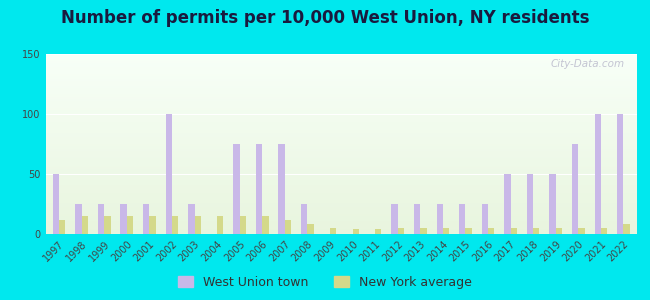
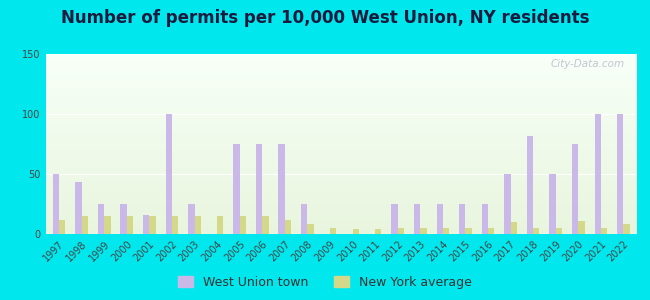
West Union town/1998: 25 -> 43
West Union town/2001: 25 -> 16
New York average/2017: 5 -> 10
West Union town/2018: 50 -> 82
New York average/2020: 5 -> 11
